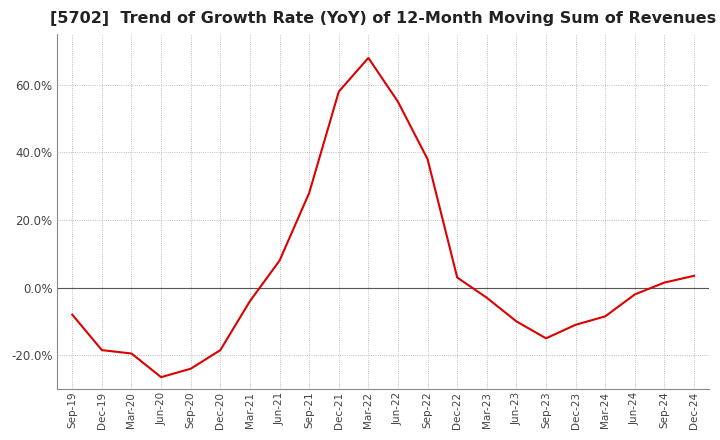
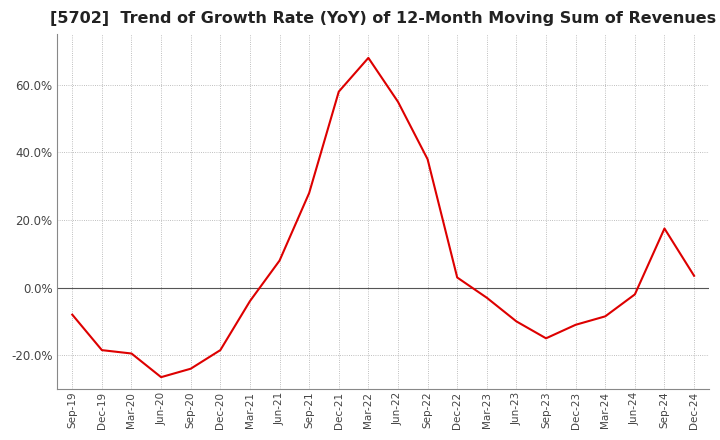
Sep-24: 1.5% -> 17.5%
